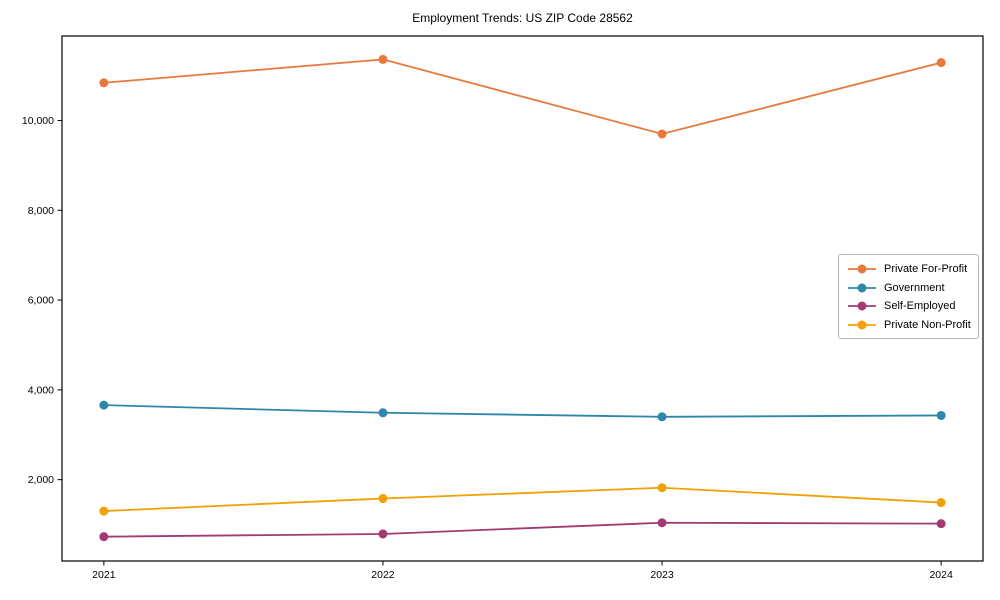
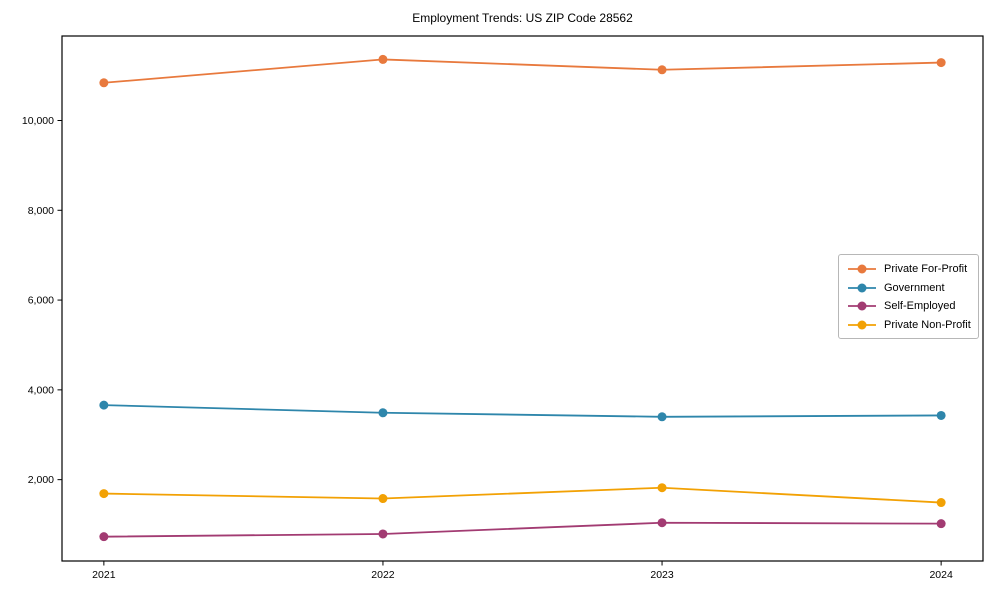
Private Non-Profit/2021: 1300 -> 1700
Private For-Profit/2023: 9700 -> 11100
